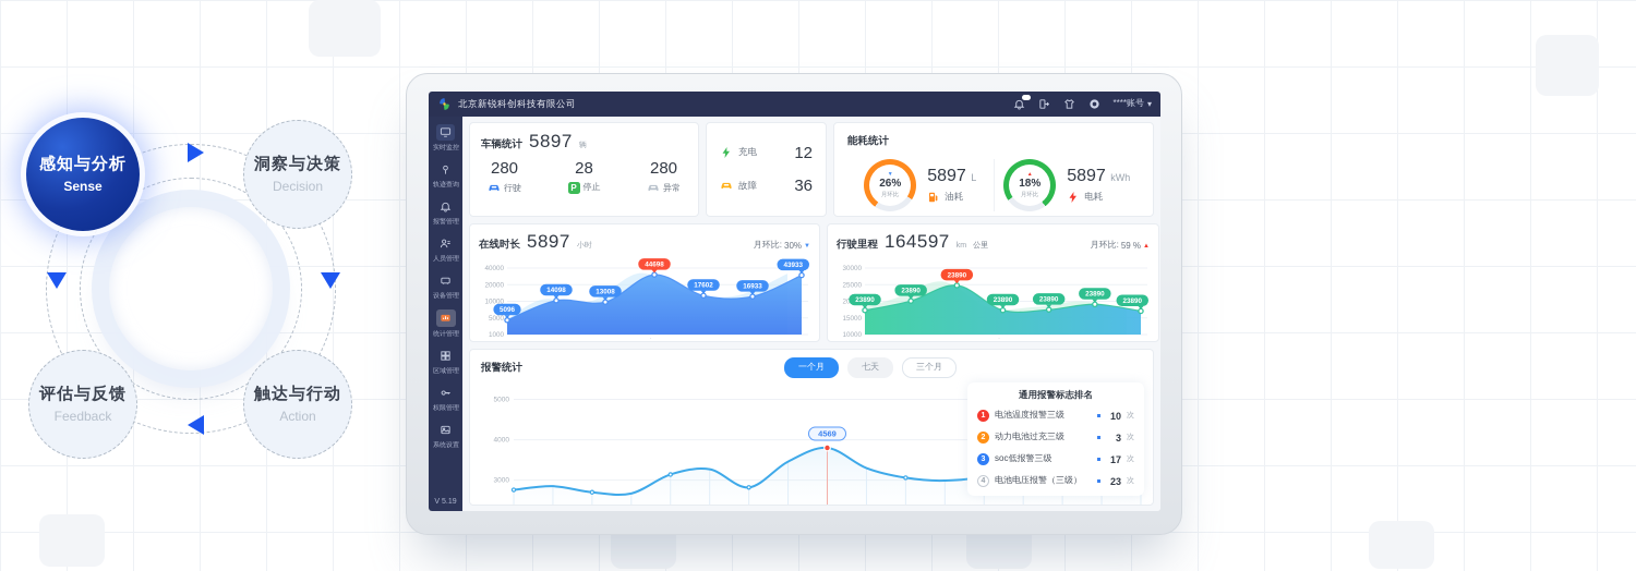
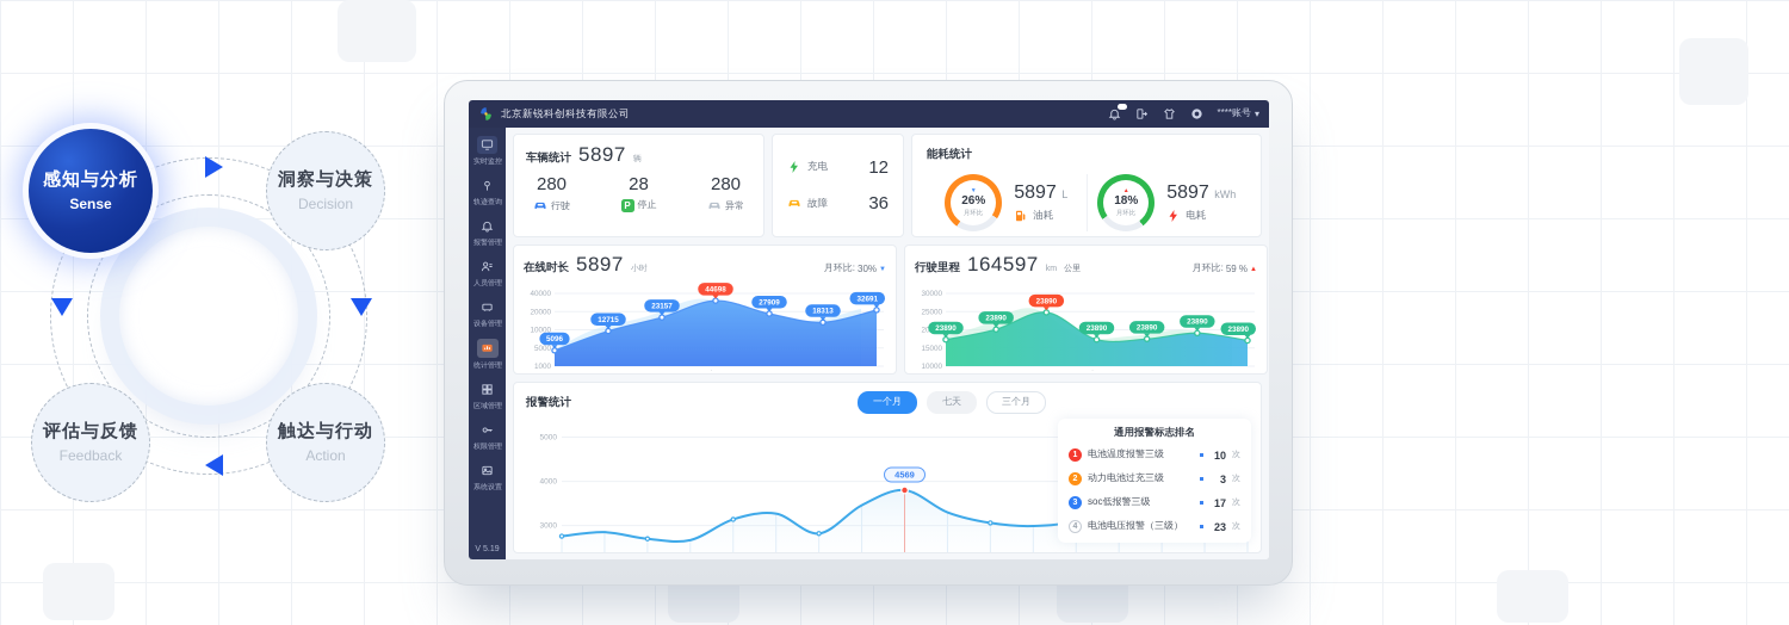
在线时长/四月: 14098 -> 12715
在线时长/五月: 13008 -> 23157
在线时长/七月: 17602 -> 27909
在线时长/八月: 16933 -> 18313
在线时长/九月: 43933 -> 32691
